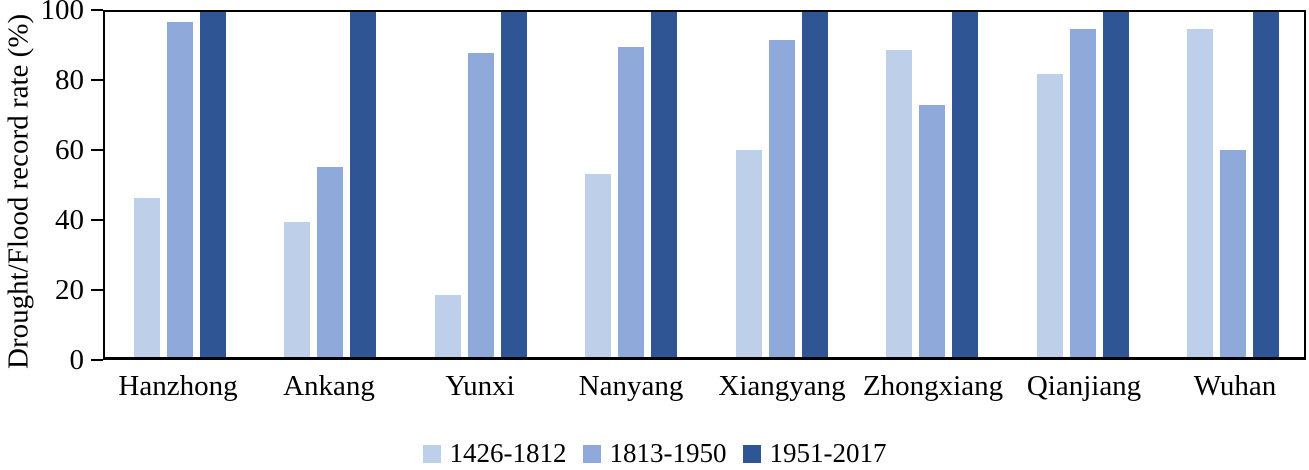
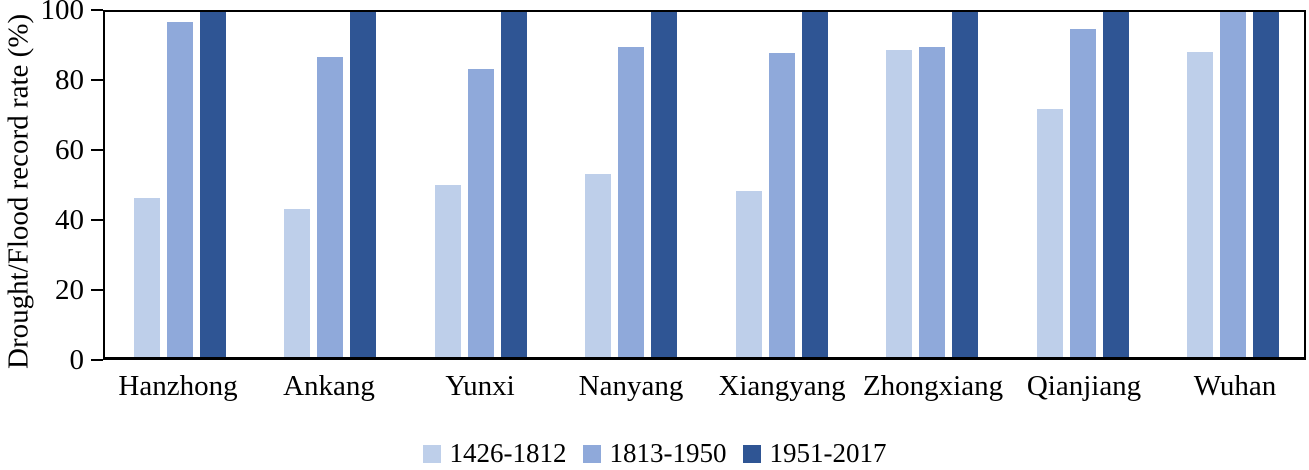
1426-1812/Ankang: 39 -> 43
1813-1950/Ankang: 55 -> 87
1426-1812/Yunxi: 18 -> 50
1813-1950/Yunxi: 88 -> 84
1426-1812/Xiangyang: 60 -> 48
1813-1950/Xiangyang: 92 -> 88
1813-1950/Zhongxiang: 73 -> 90
1426-1812/Qianjiang: 82 -> 72
1426-1812/Wuhan: 95 -> 88
1813-1950/Wuhan: 60 -> 100
